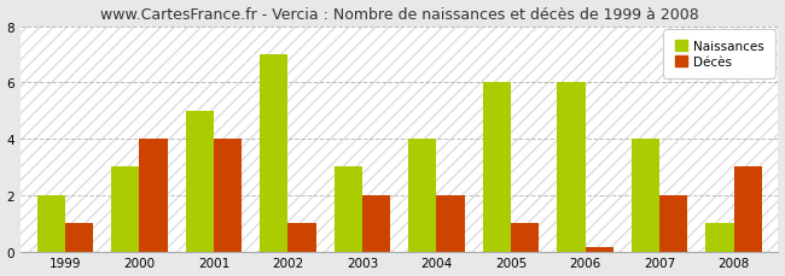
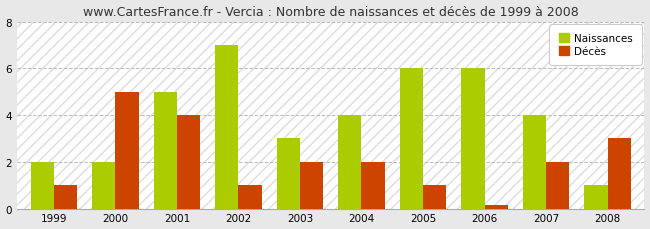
Naissances/2000: 3 -> 2
Décès/2000: 4.00 -> 5.00
